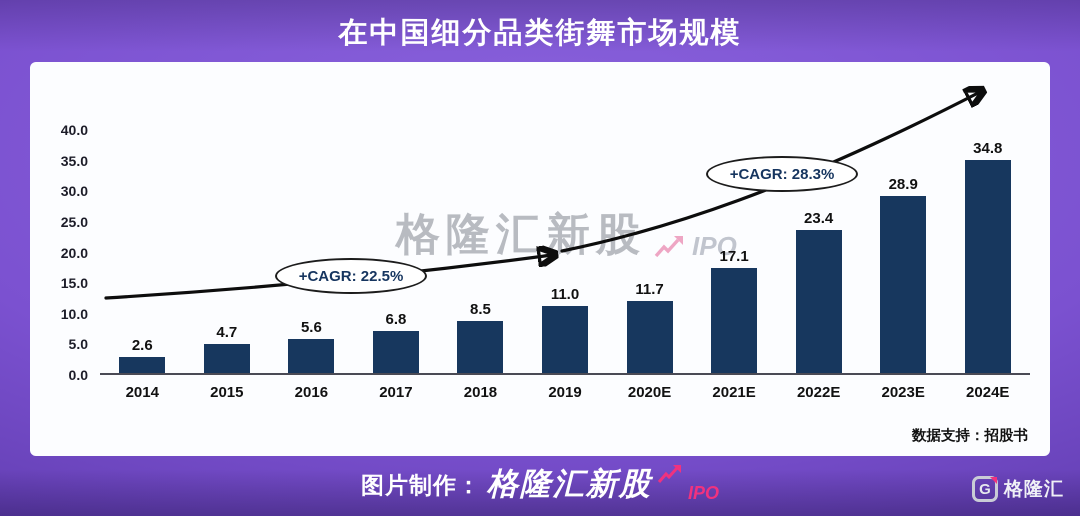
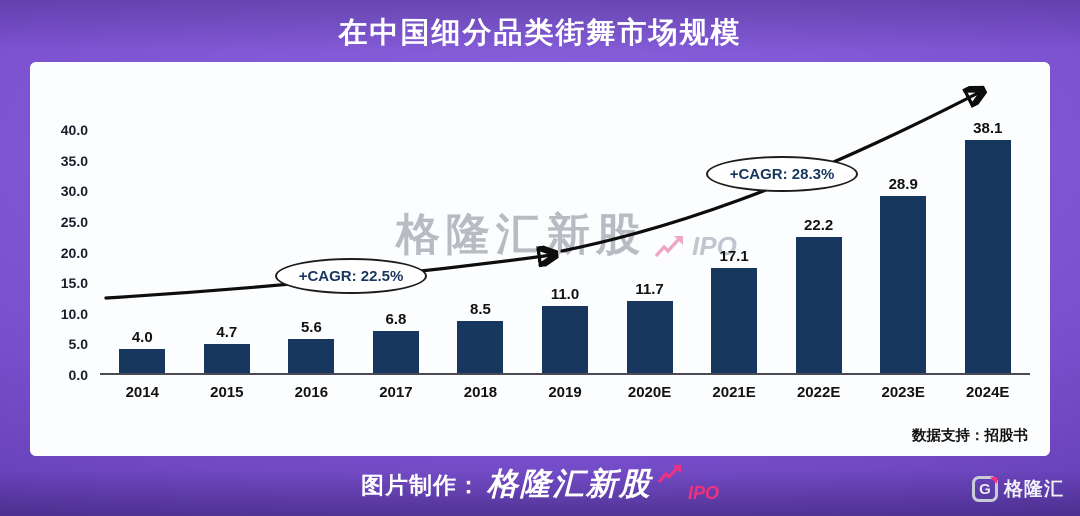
2014: 2.6 -> 4.0
2022E: 23.4 -> 22.2
2024E: 34.8 -> 38.1
